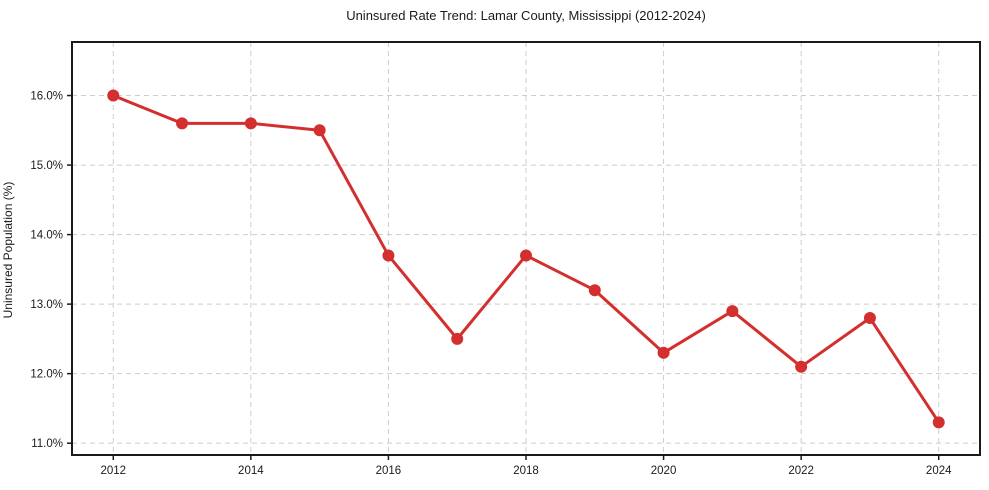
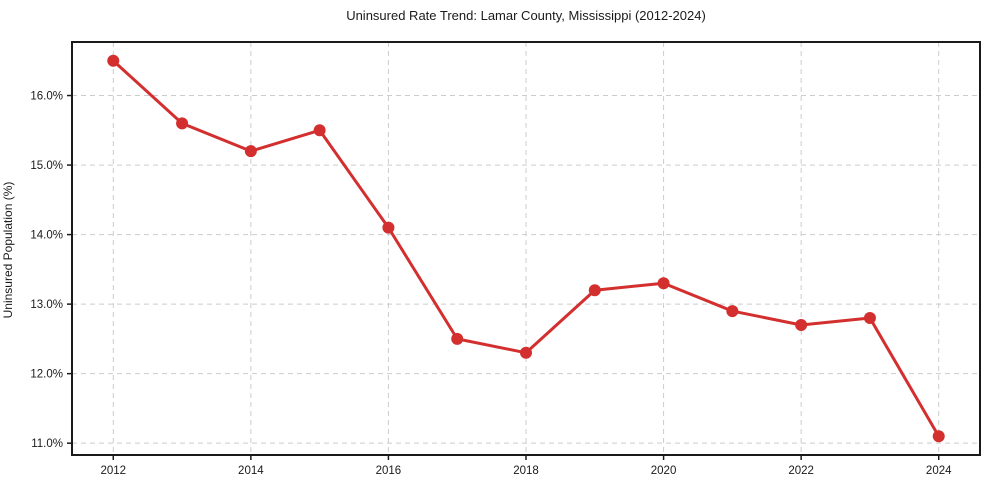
2012: 16.0% -> 16.5%
2014: 15.6% -> 15.2%
2016: 13.7% -> 14.1%
2018: 13.7% -> 12.3%
2020: 12.3% -> 13.3%
2022: 12.1% -> 12.7%
2024: 11.3% -> 11.1%
